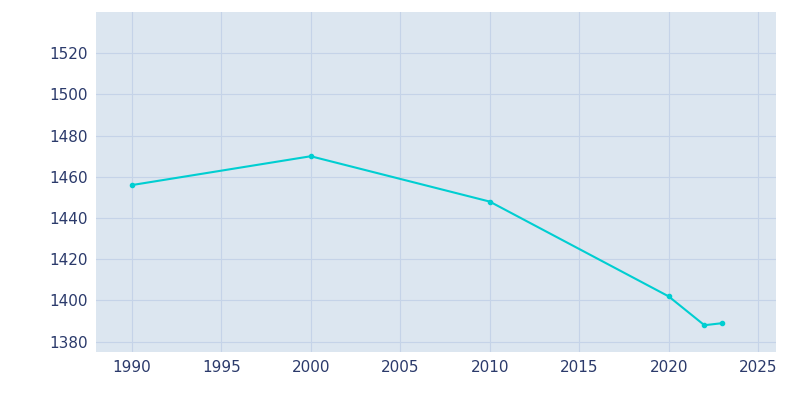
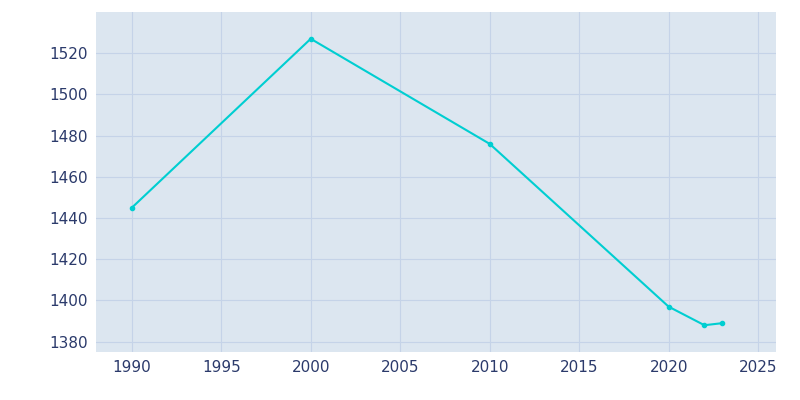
1990: 1456 -> 1445
2000: 1470 -> 1527
2010: 1448 -> 1476
2020: 1402 -> 1397
